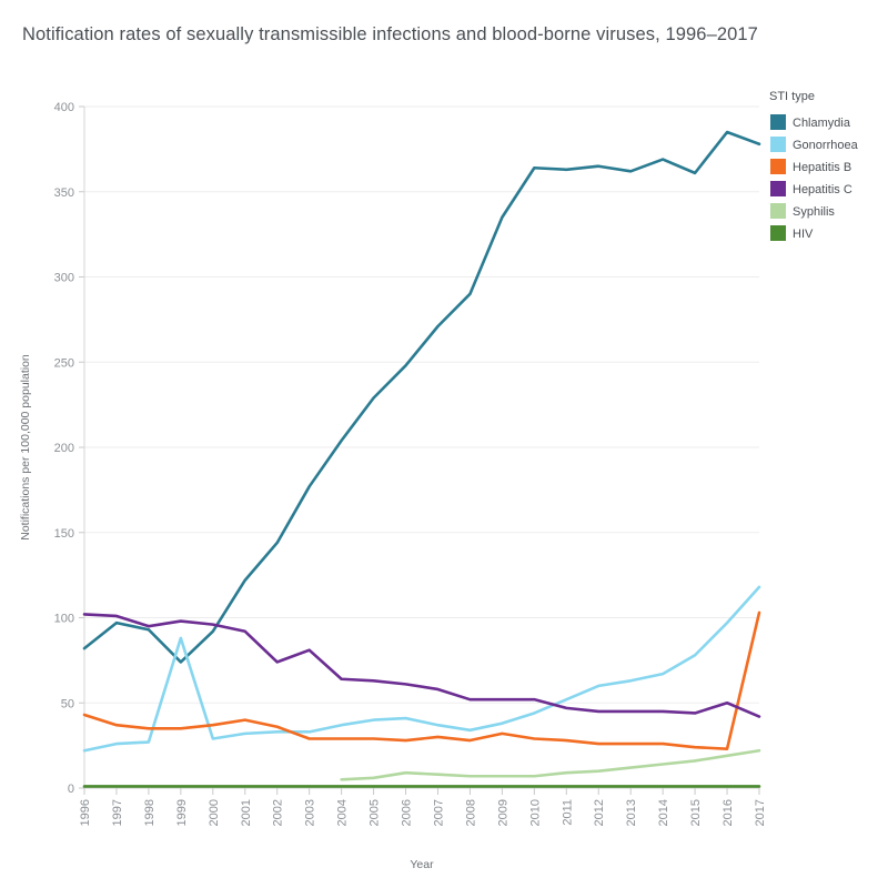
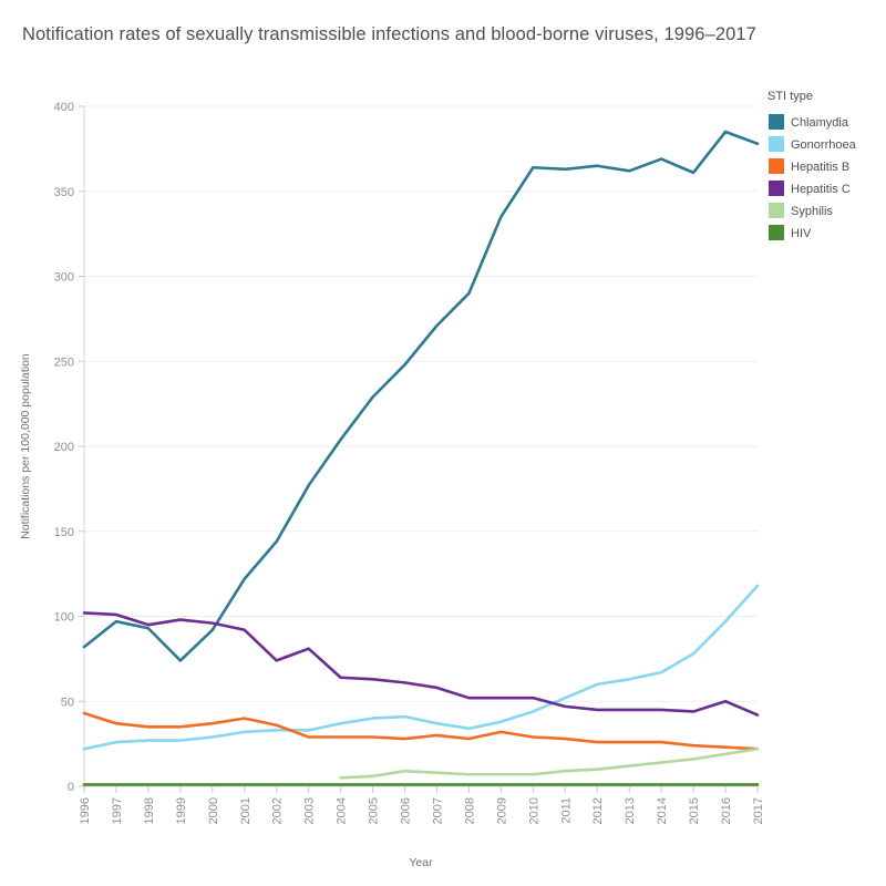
Gonorrhoea/1999: 88 -> 27
Hepatitis B/2017: 103 -> 22
